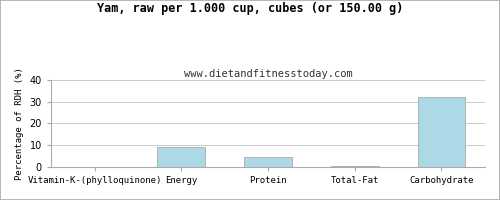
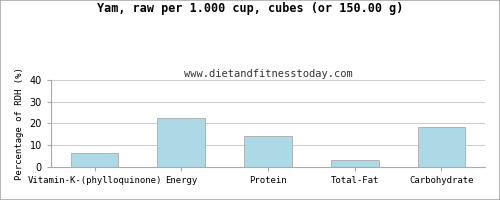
Vitamin-K-(phylloquinone): 0.2 -> 6.5
Energy: 9.0 -> 22.5
Protein: 4.5 -> 14.0
Total-Fat: 0.3 -> 3.0
Carbohydrate: 32.0 -> 18.5
